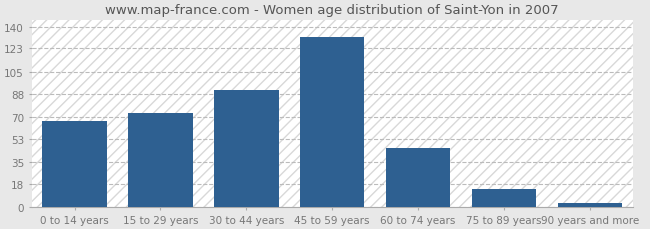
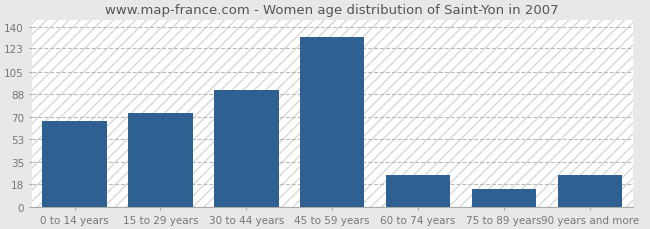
60 to 74 years: 46 -> 25
90 years and more: 3 -> 25
